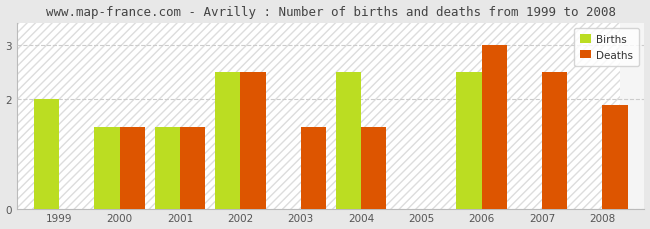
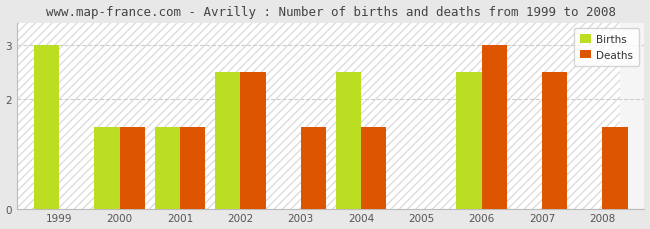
Births/1999: 2.0 -> 3.0
Deaths/2008: 1.9 -> 1.5
